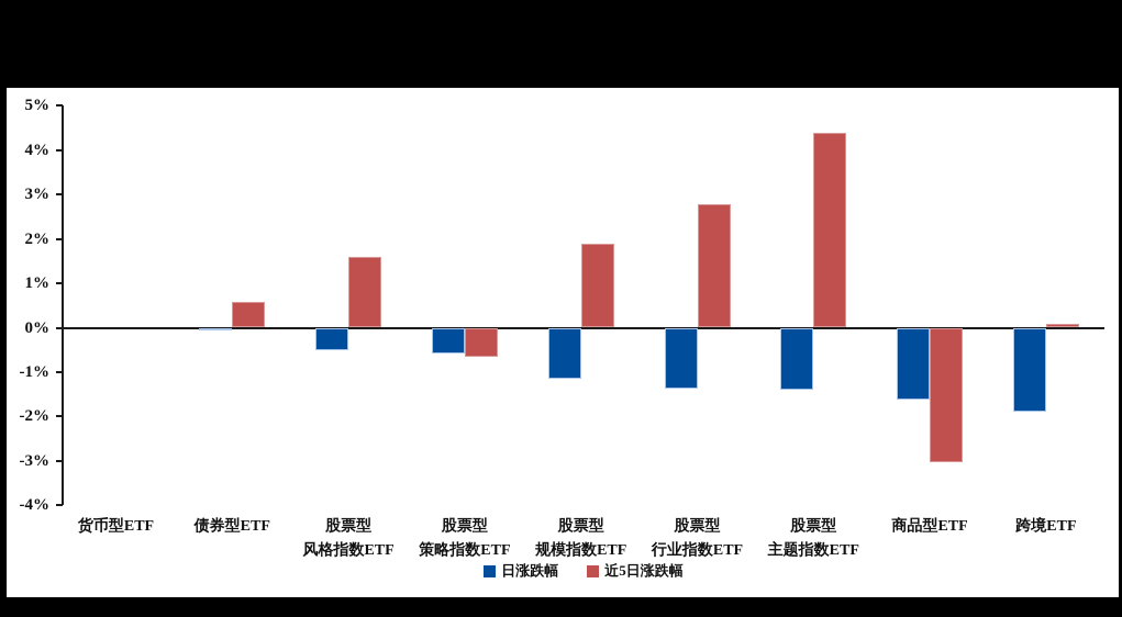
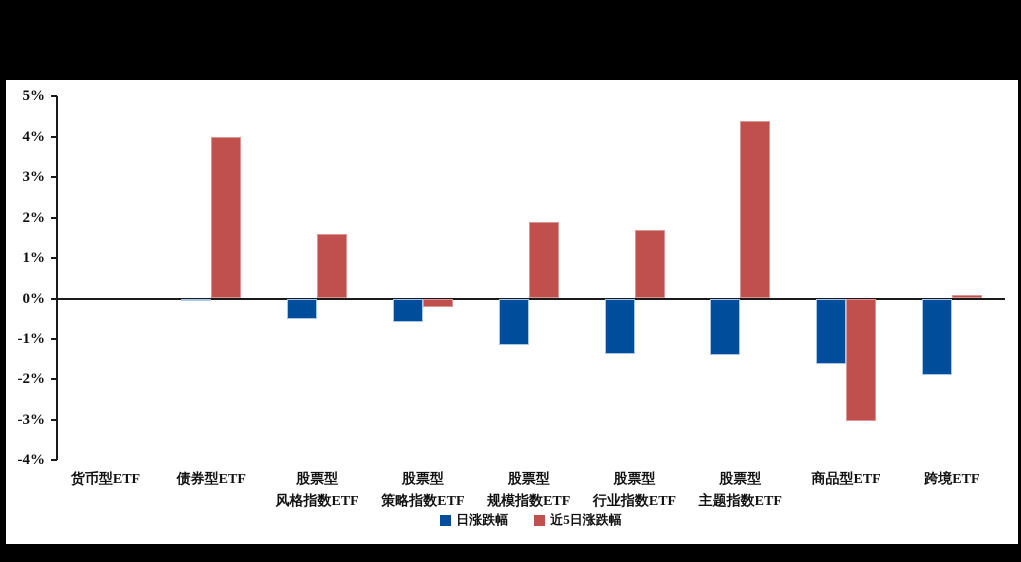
近5日涨跌幅/债券型ETF: 0.6% -> 4.0%
近5日涨跌幅/股票型 策略指数ETF: -0.7% -> -0.2%
近5日涨跌幅/股票型 行业指数ETF: 2.8% -> 1.7%
